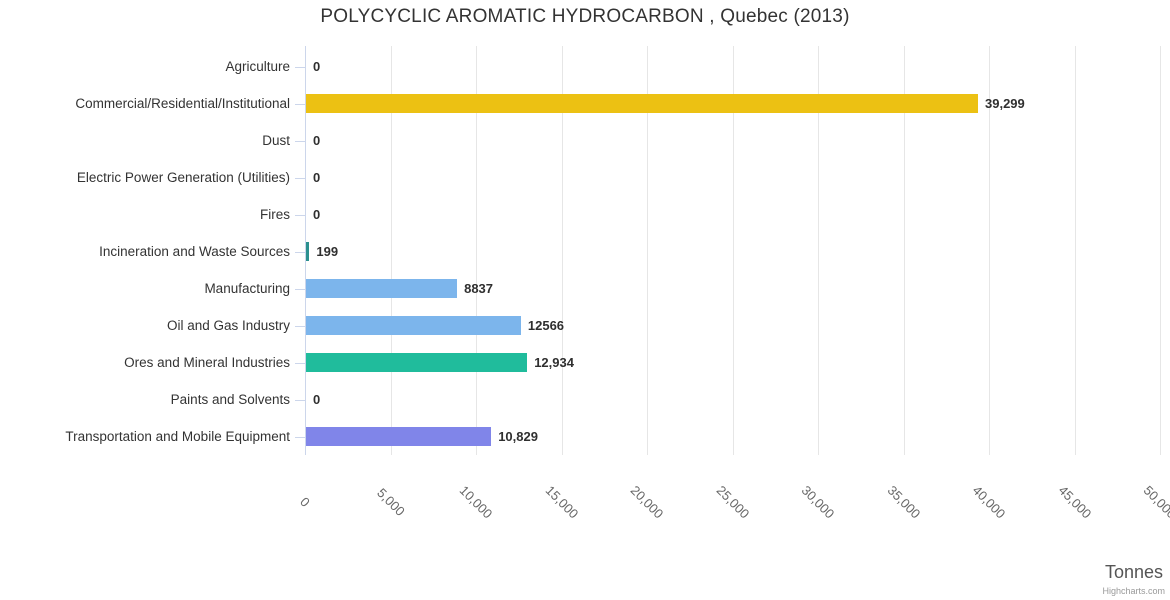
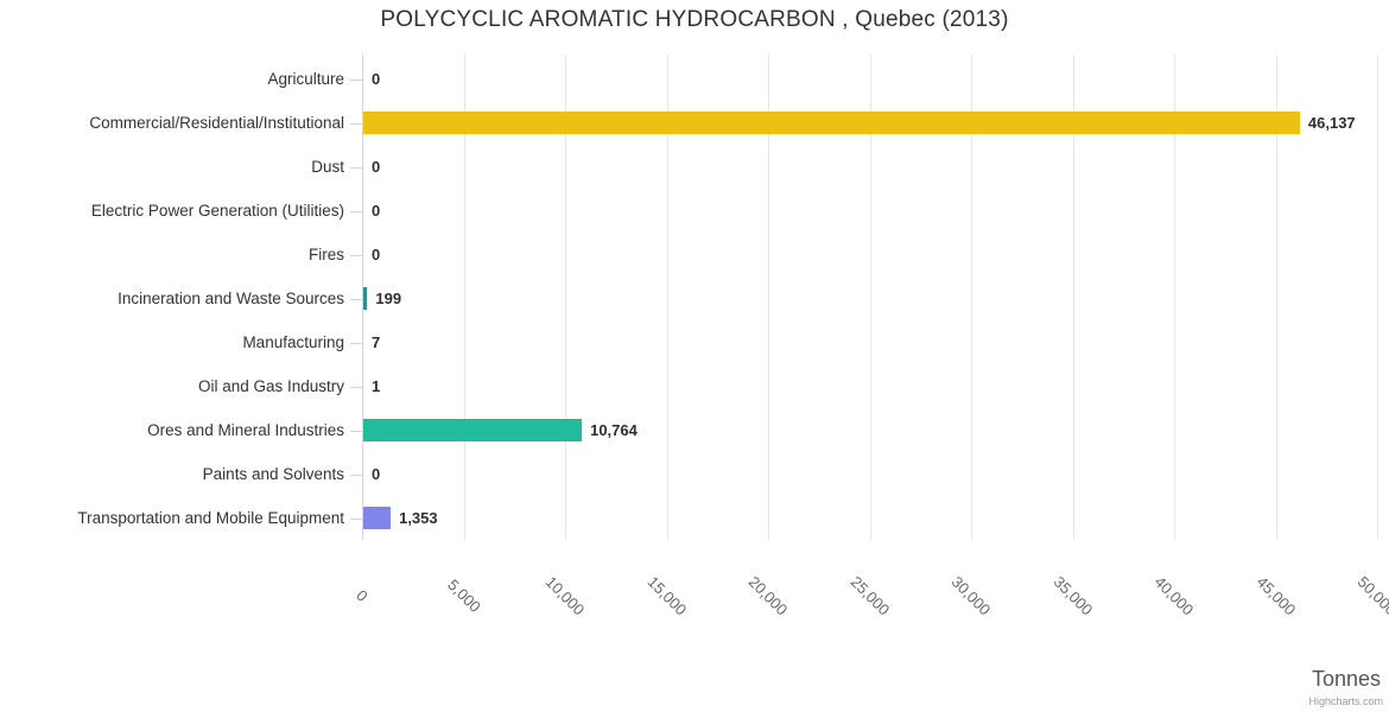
Commercial/Residential/Institutional: 39,299 -> 46,137
Manufacturing: 8837 -> 7
Oil and Gas Industry: 12566 -> 1
Ores and Mineral Industries: 12,934 -> 10,764
Transportation and Mobile Equipment: 10,829 -> 1,353
